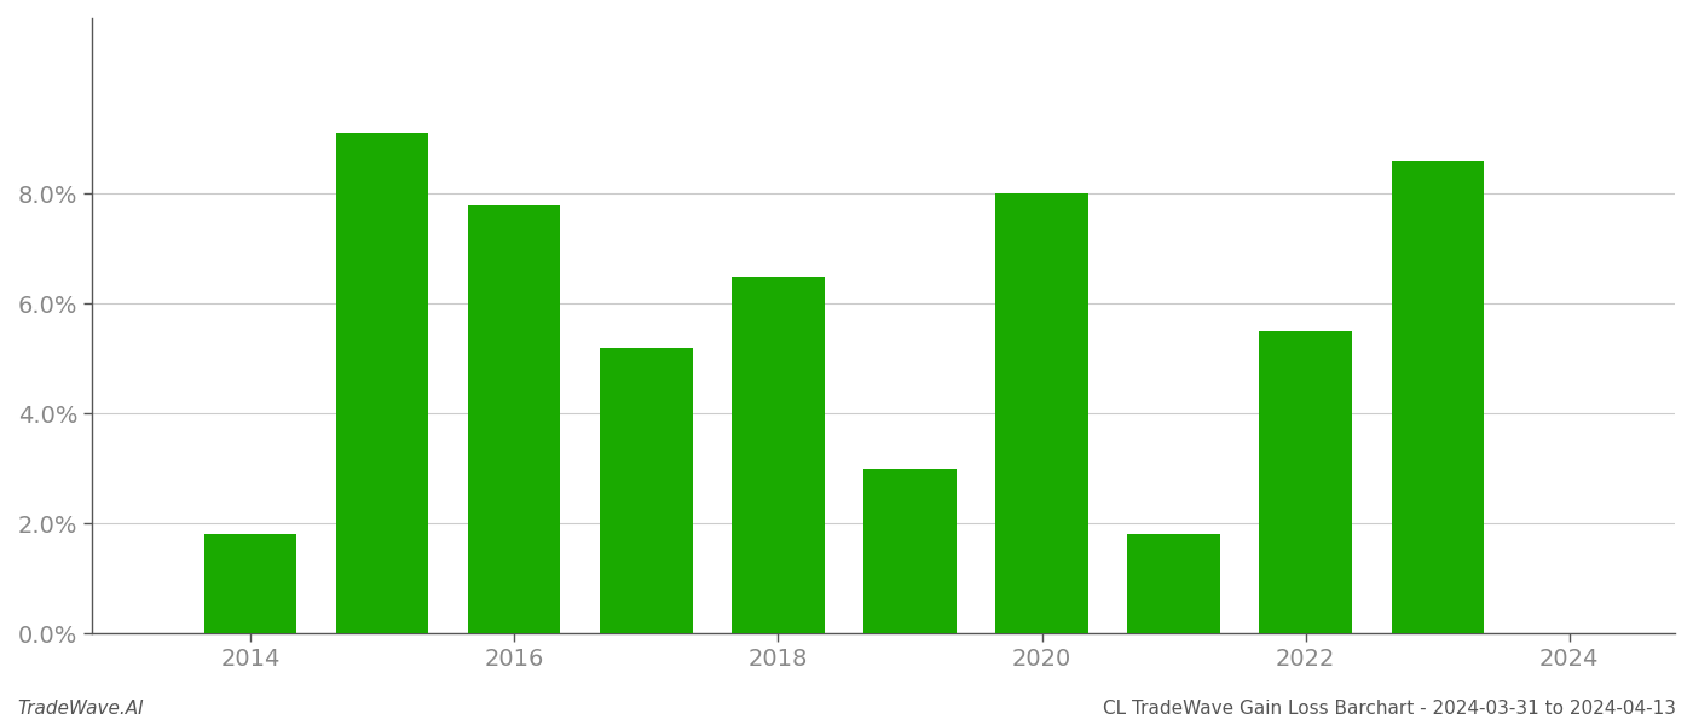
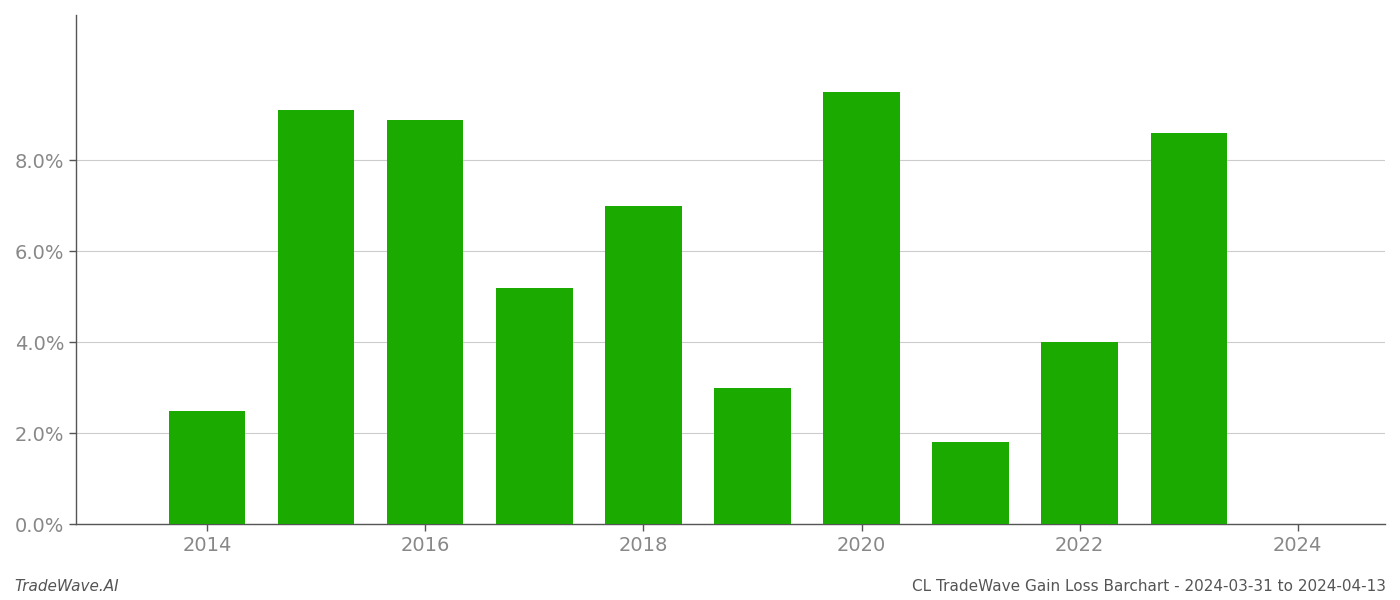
2014: 1.8% -> 2.5%
2016: 7.8% -> 8.9%
2018: 6.5% -> 7.0%
2020: 8.0% -> 9.5%
2022: 5.5% -> 4.0%
